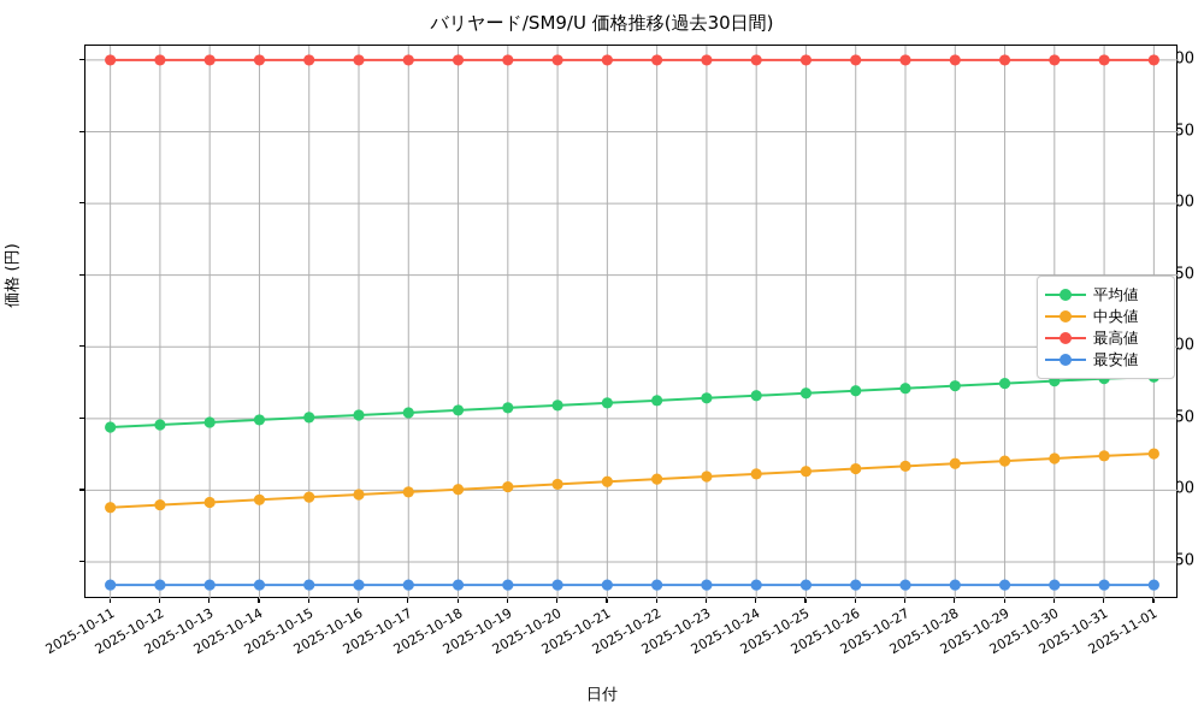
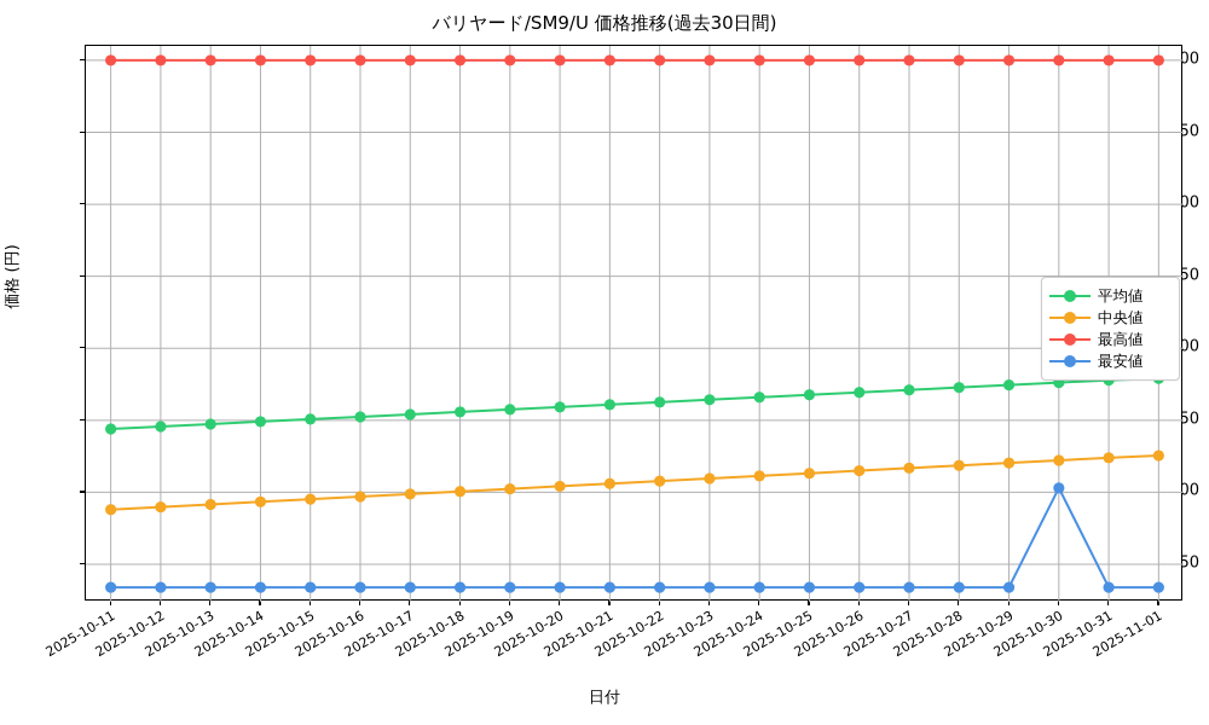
最安値/2025-10-30: 34 -> 103
